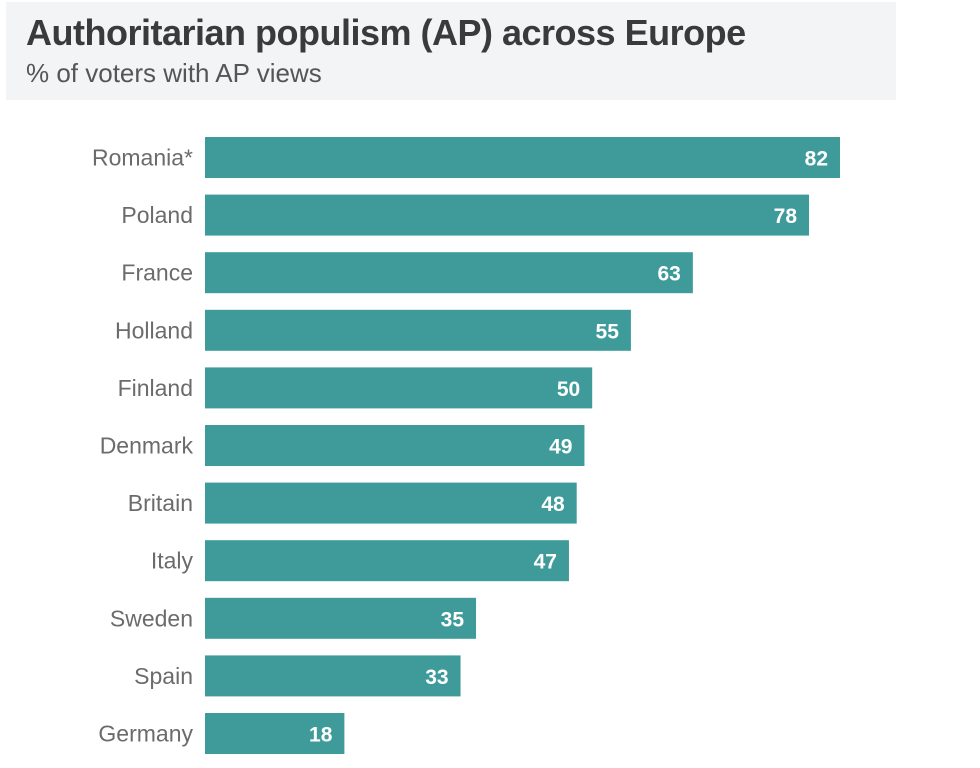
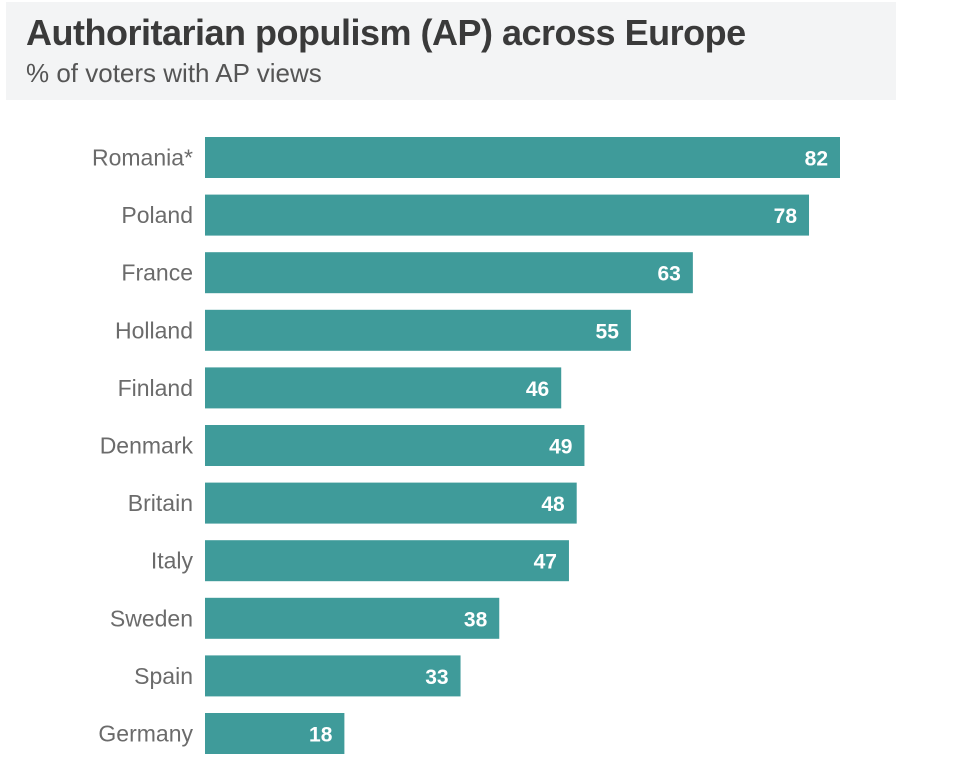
Finland: 50 -> 46
Sweden: 35 -> 38
